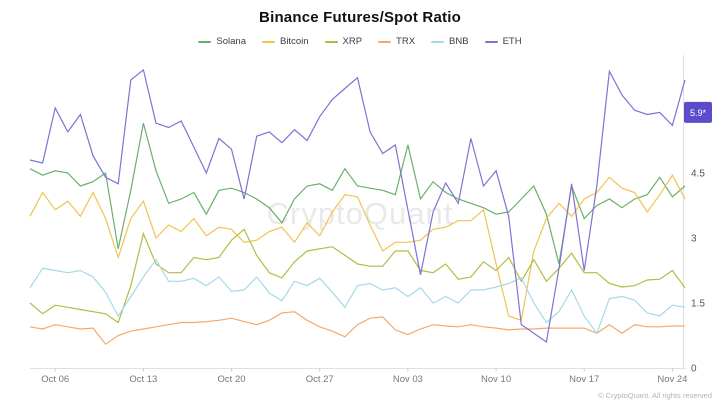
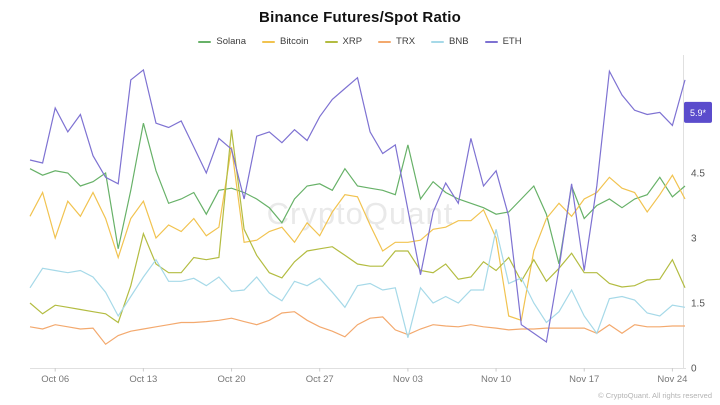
Bitcoin/Oct 06: 3.6 -> 3.0
Bitcoin/Oct 20: 3.2 -> 5.1
XRP/Oct 20: 3.0 -> 5.5
BNB/Nov 03: 1.6 -> 0.7
Bitcoin/Nov 10: 2.4 -> 3.0
BNB/Nov 10: 1.9 -> 3.2
XRP/Nov 24: 2.2 -> 2.5
